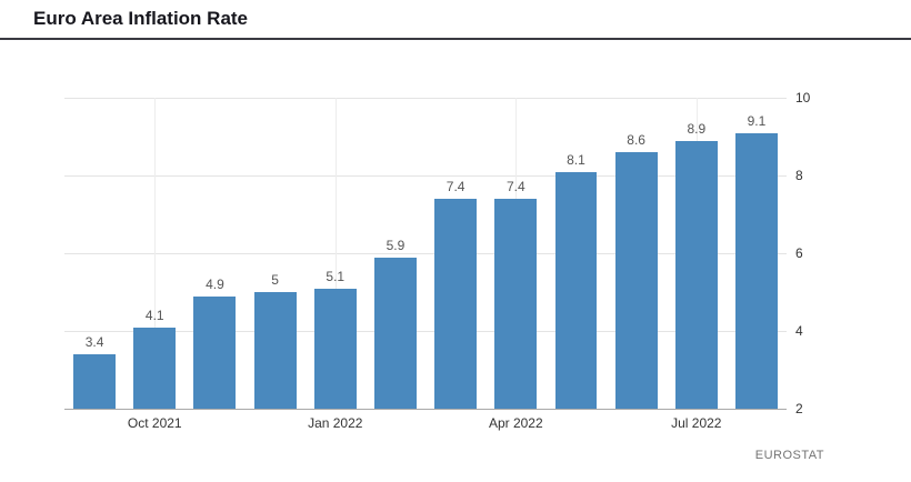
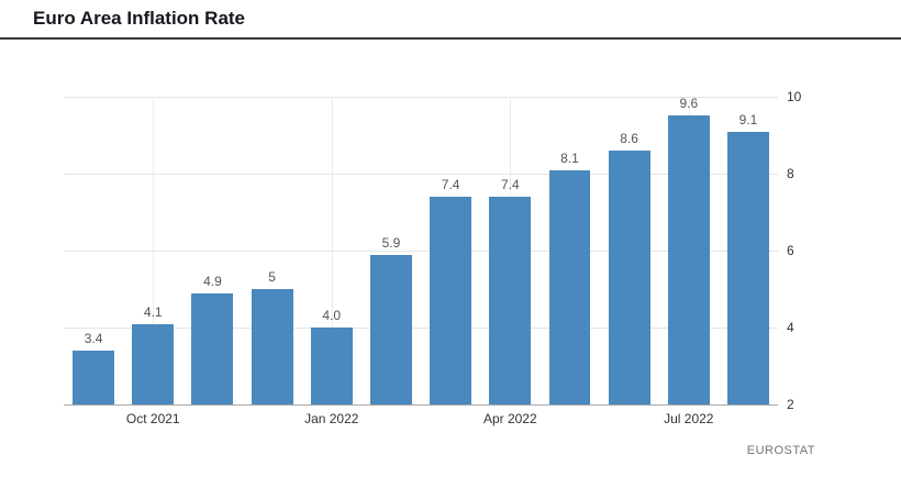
Jan 2022: 5.1 -> 4.0
Jul 2022: 8.9 -> 9.6
